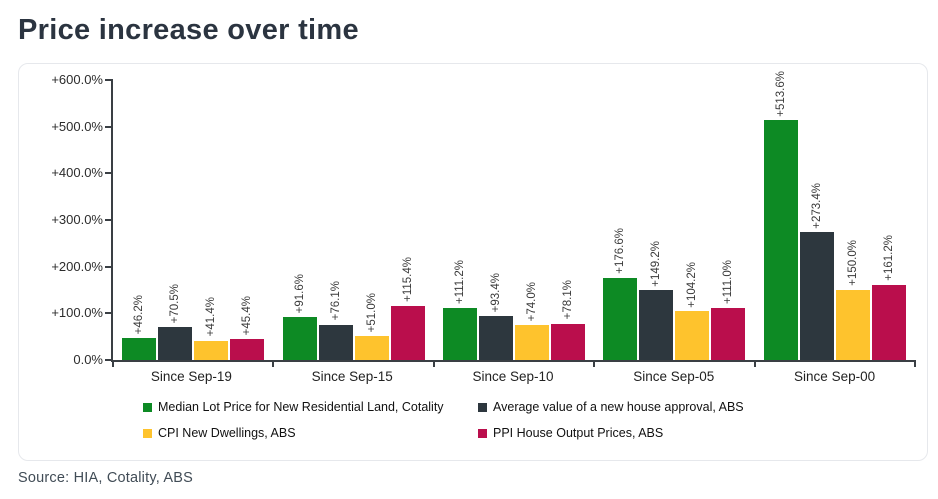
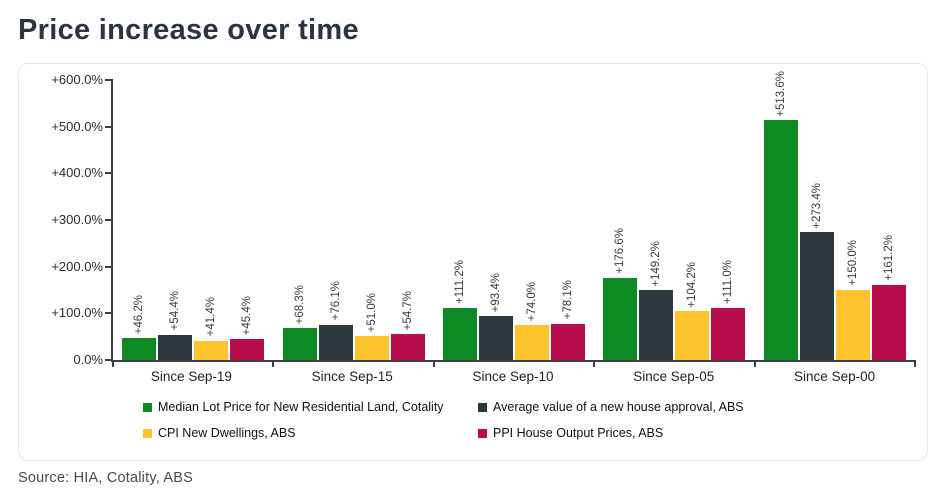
Average value of a new house approval, ABS/Since Sep-19: +70.5% -> +54.4%
Median Lot Price for New Residential Land, Cotality/Since Sep-15: +91.6% -> +68.3%
PPI House Output Prices, ABS/Since Sep-15: +115.4% -> +54.7%
